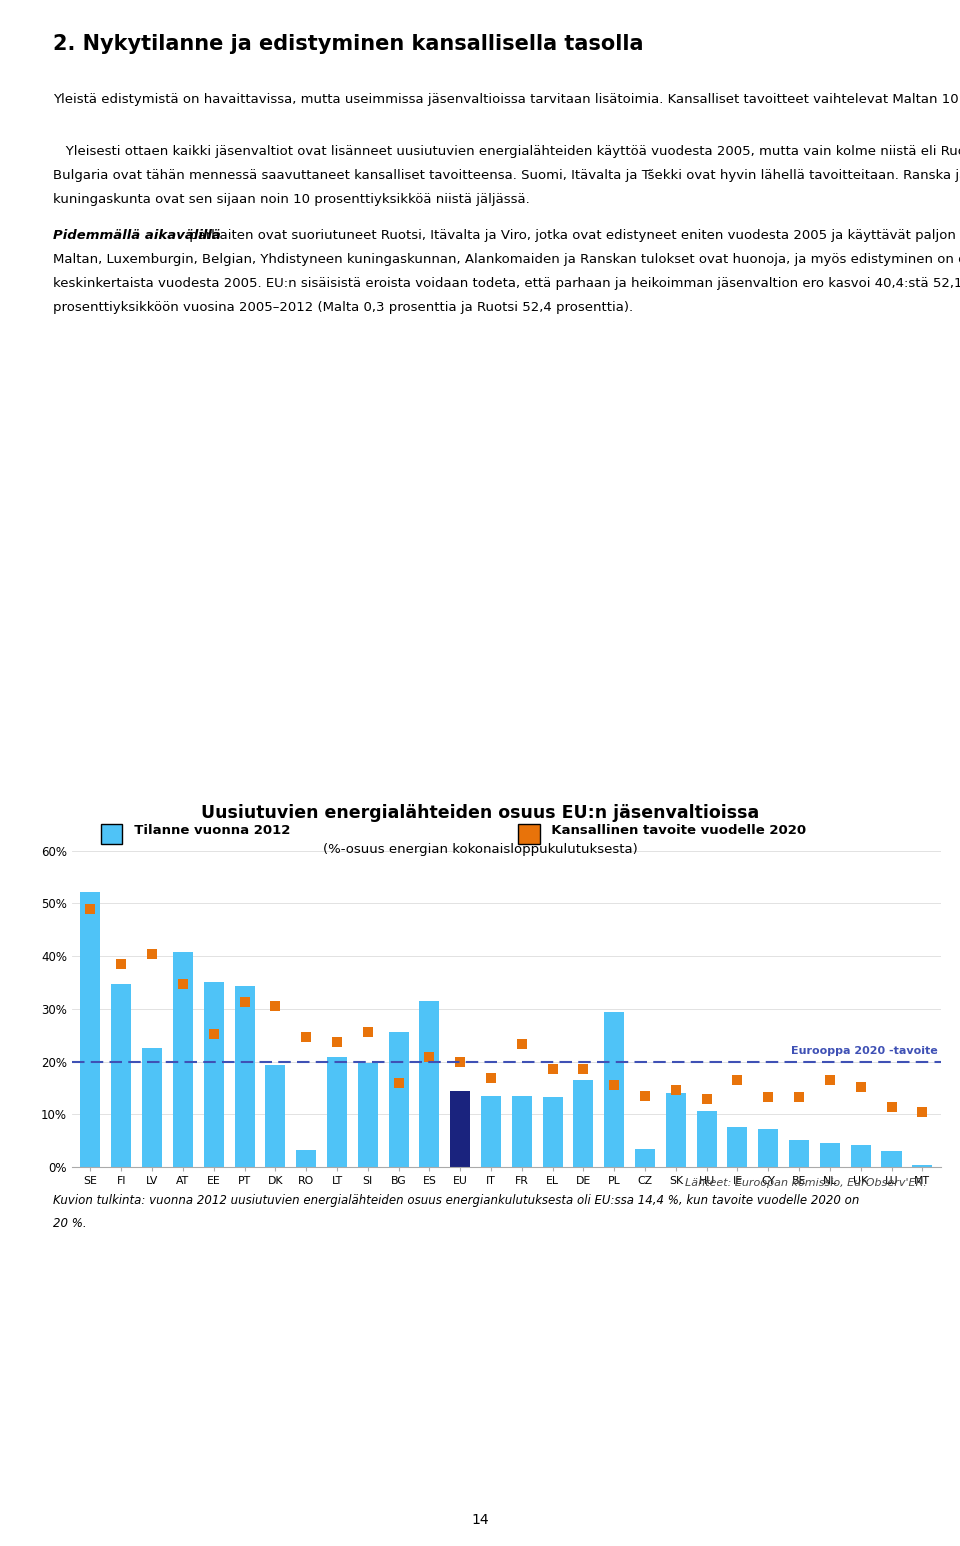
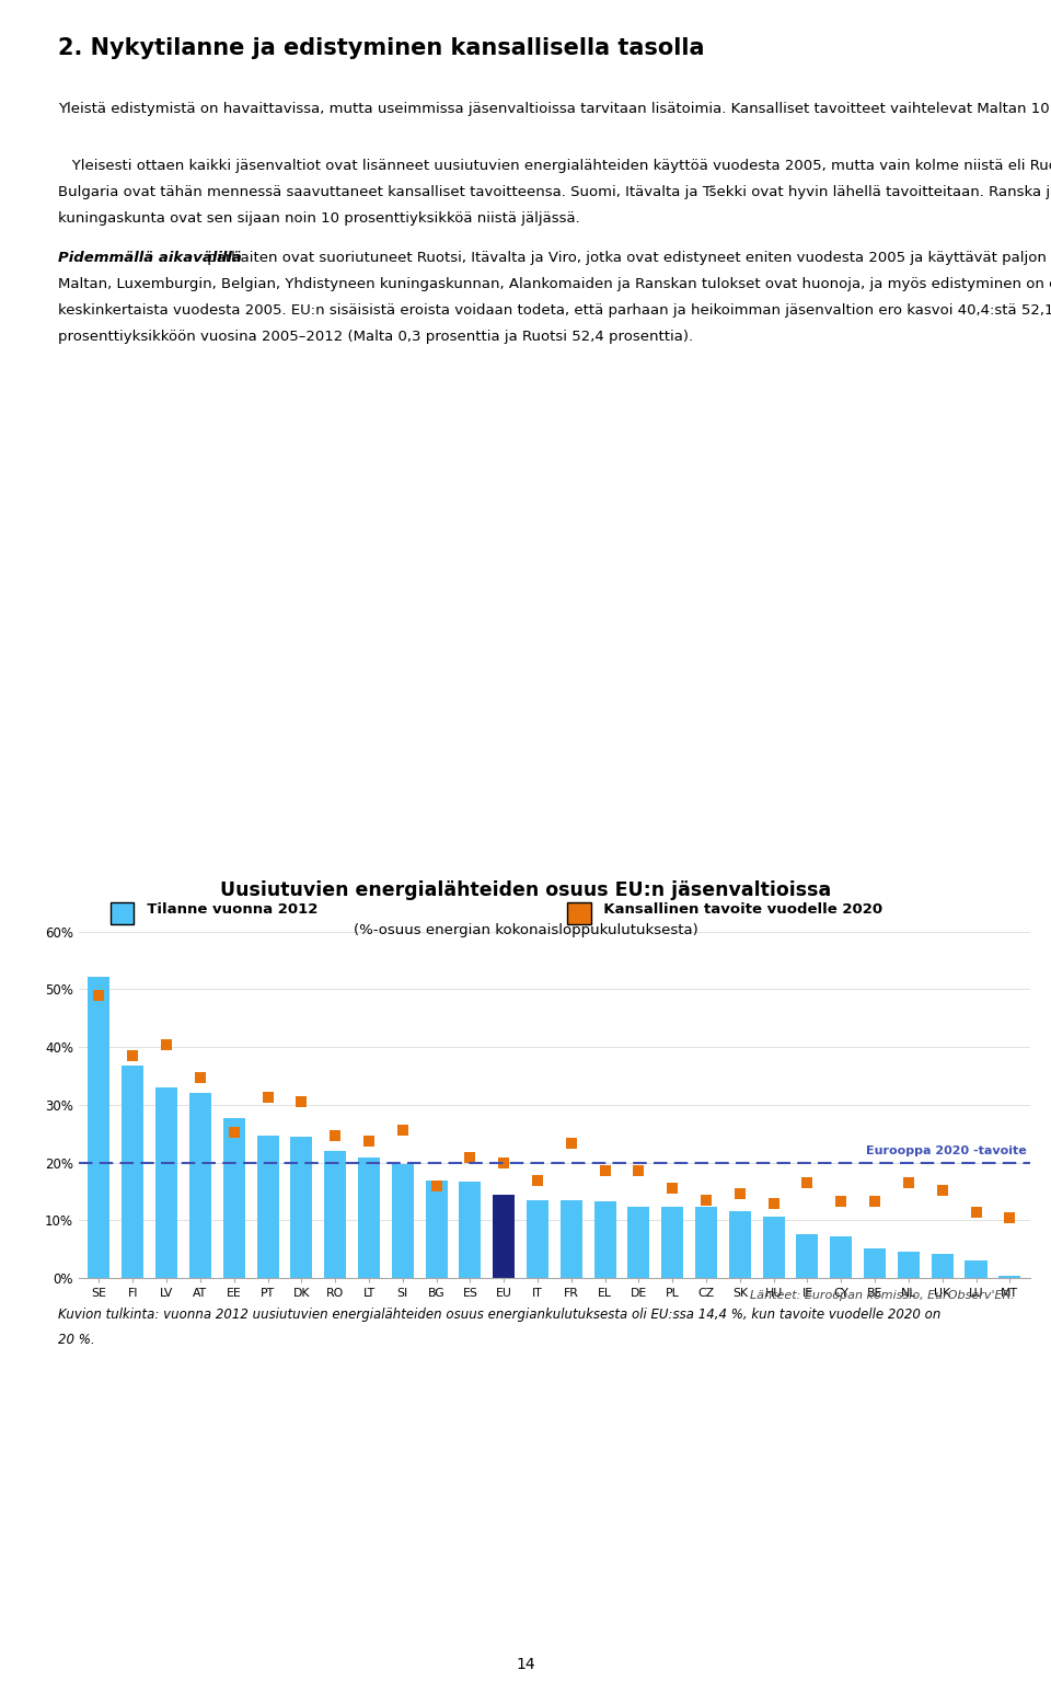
FI: 34.8% -> 36.8%
LV: 22.6% -> 33.0%
AT: 40.8% -> 32.1%
EE: 35.2% -> 27.7%
PT: 34.4% -> 24.6%
DK: 19.4% -> 24.4%
RO: 3.2% -> 22.1%
BG: 25.6% -> 16.9%
ES: 31.6% -> 16.7%
DE: 16.6% -> 12.4%
PL: 29.4% -> 12.3%
CZ: 3.4% -> 12.3%
SK: 14.0% -> 11.6%
